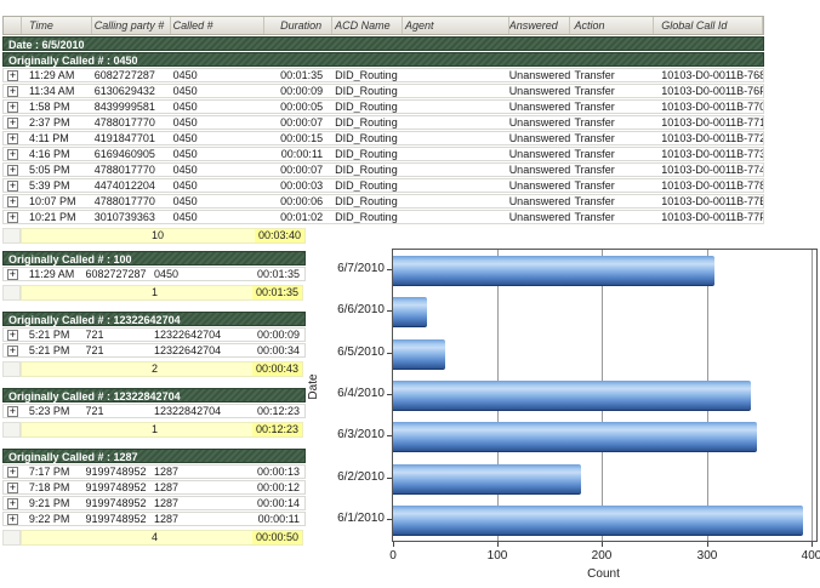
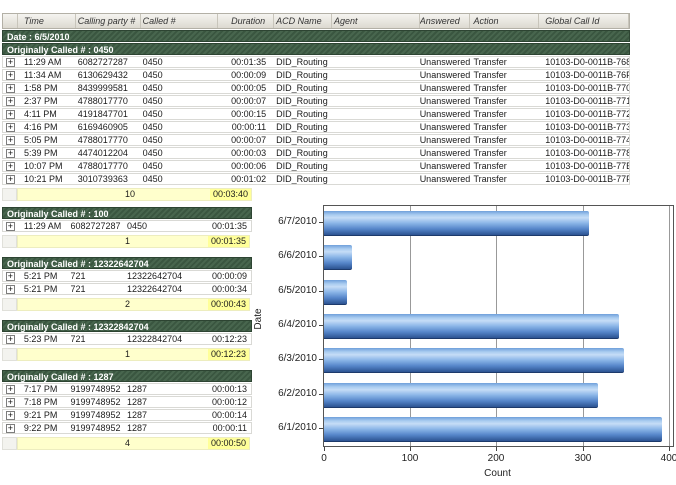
6/5/2010: 50 -> 30
6/2/2010: 180 -> 320
